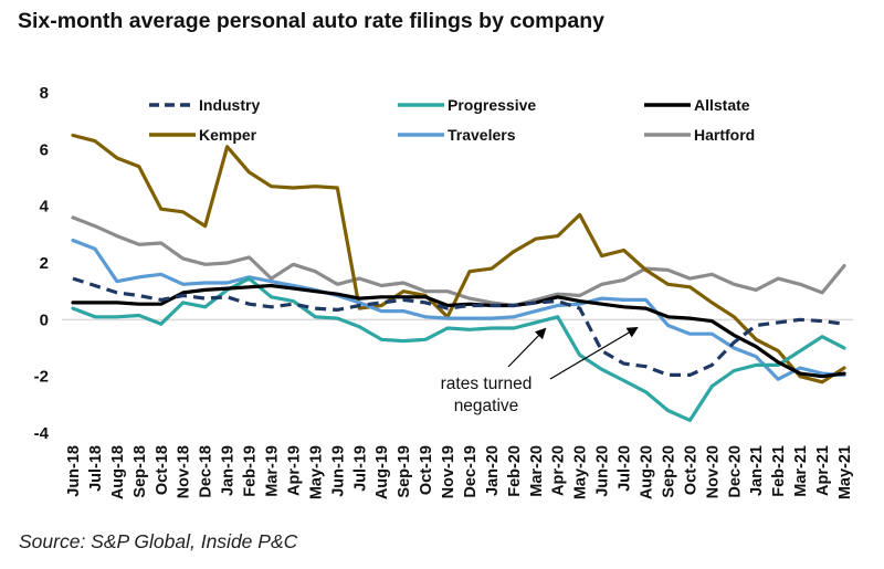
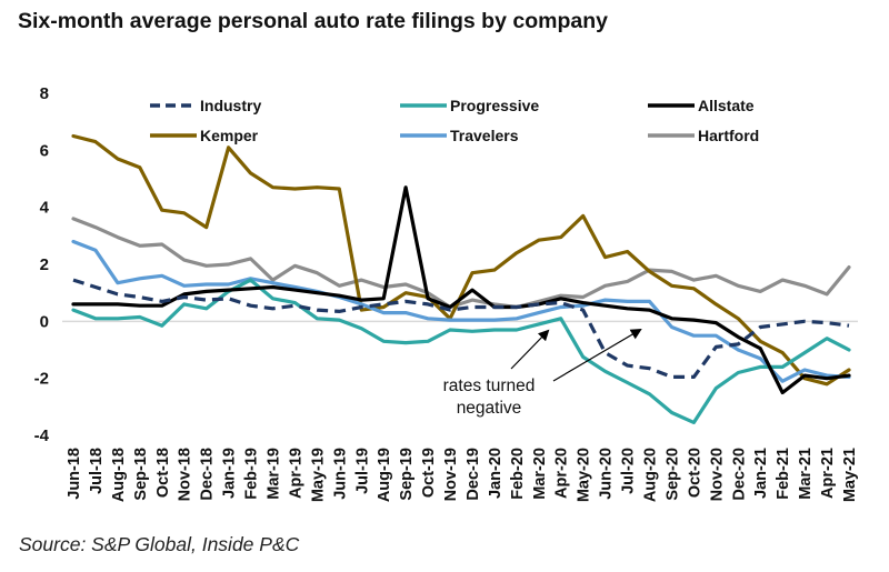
Allstate/Sep-19: 0.8 -> 4.7
Hartford/Nov-19: 1.0 -> 0.5
Allstate/Dec-19: 0.6 -> 1.1
Industry/Nov-20: -1.6 -> -0.9
Allstate/Feb-21: -1.5 -> -2.5
